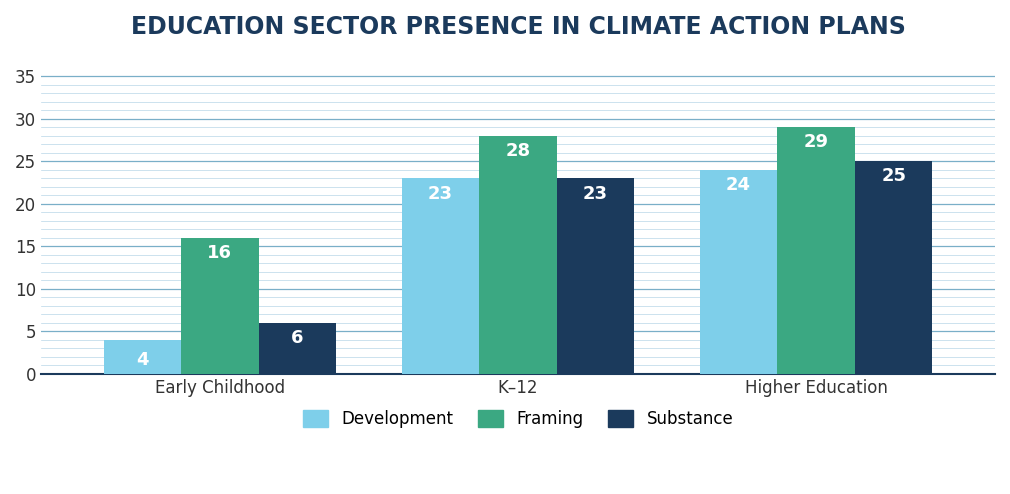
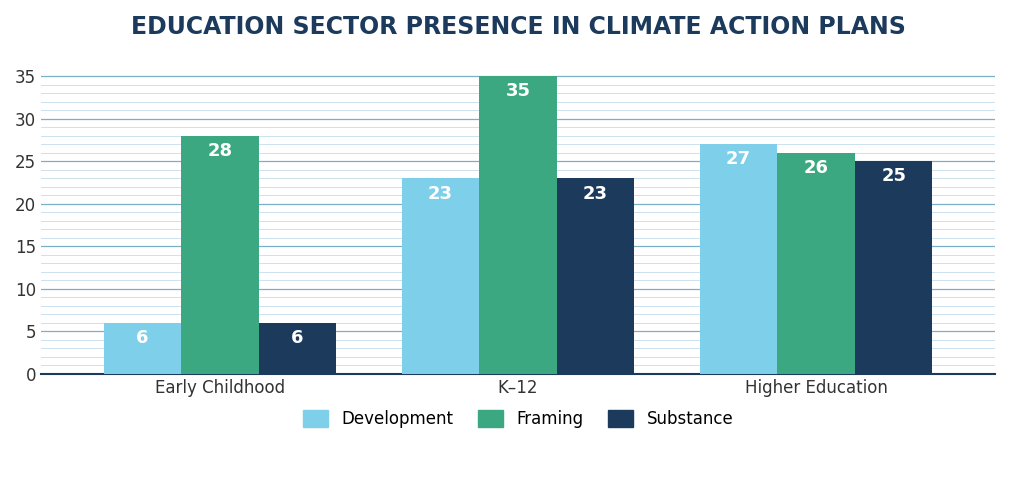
Development/Early Childhood: 4 -> 6
Framing/Early Childhood: 16 -> 28
Framing/K–12: 28 -> 35
Development/Higher Education: 24 -> 27
Framing/Higher Education: 29 -> 26
